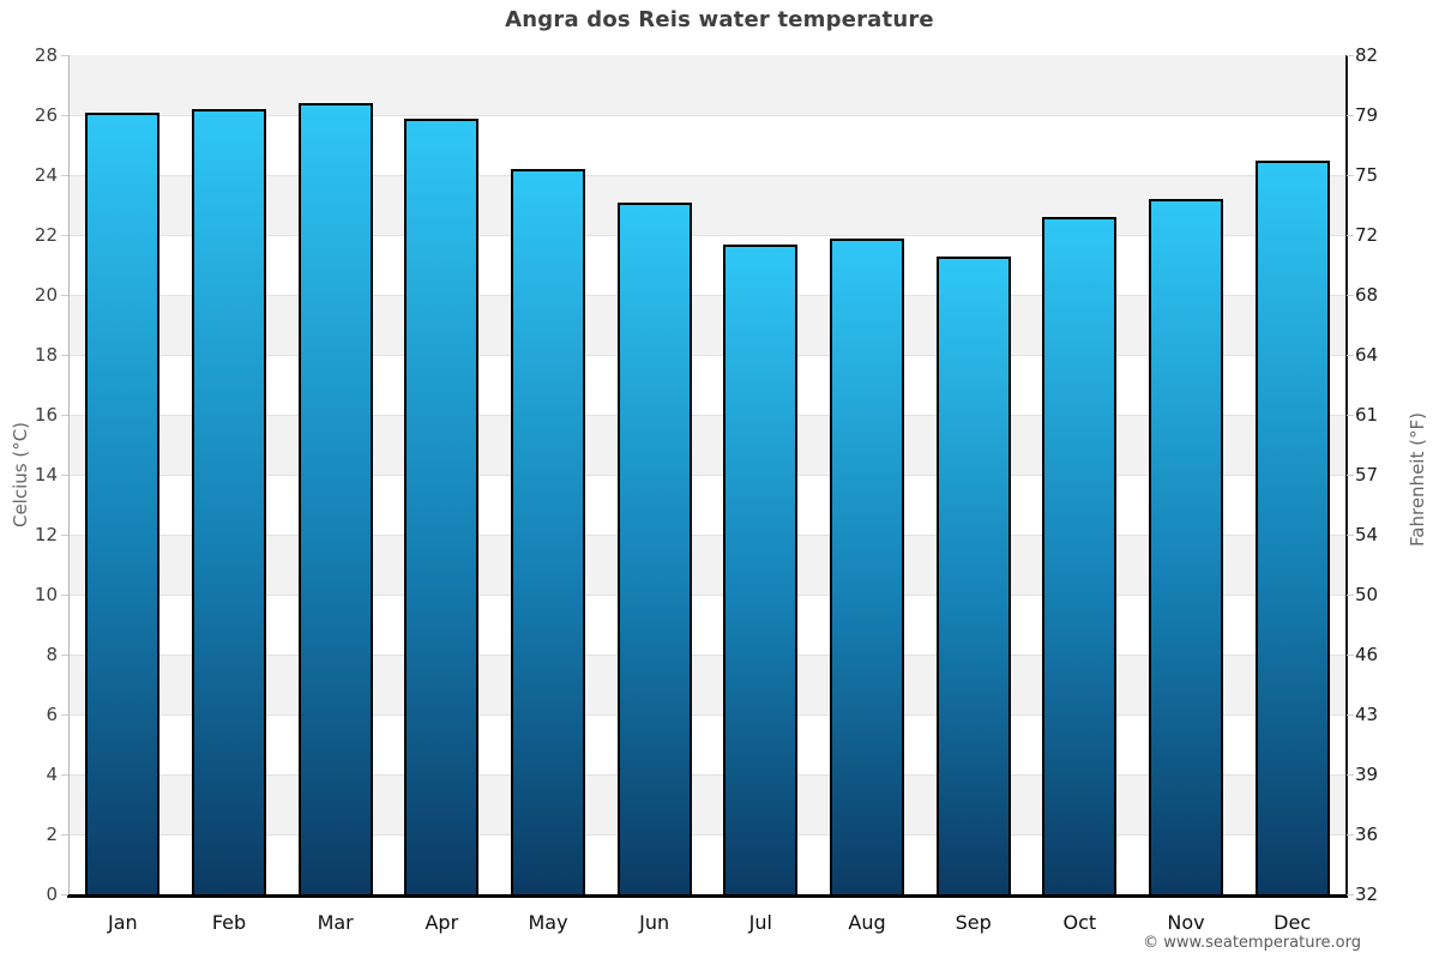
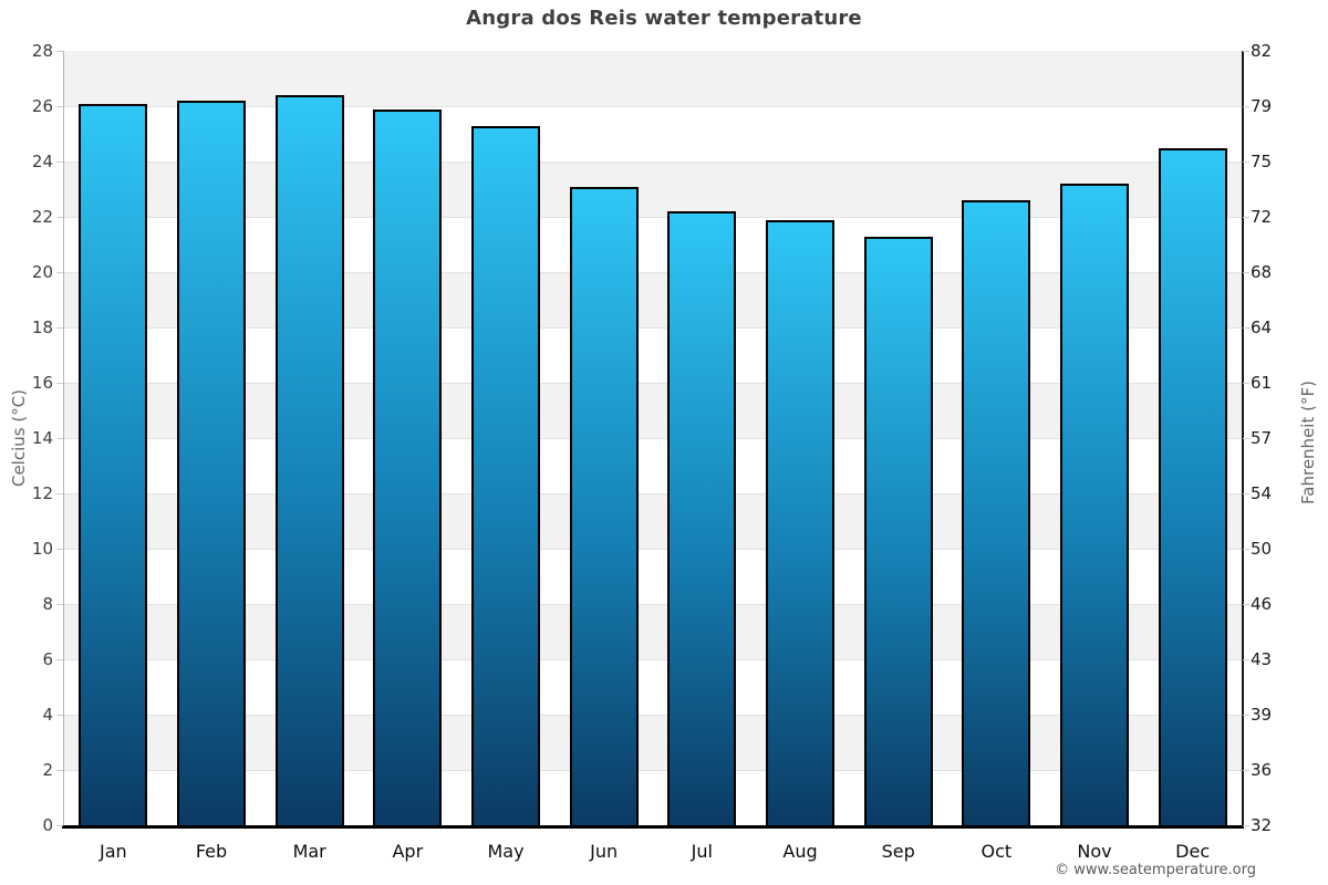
May: 24.2 -> 25.3
Jul: 21.7 -> 22.2
